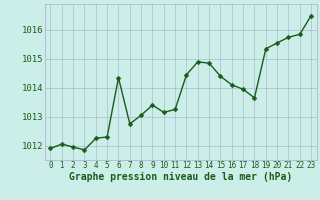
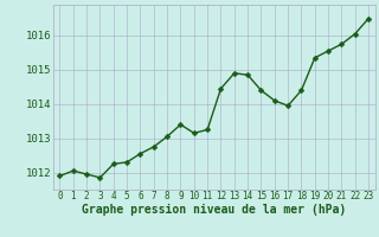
6: 1014.35 -> 1012.55
18: 1013.65 -> 1014.40
22: 1015.85 -> 1016.05
